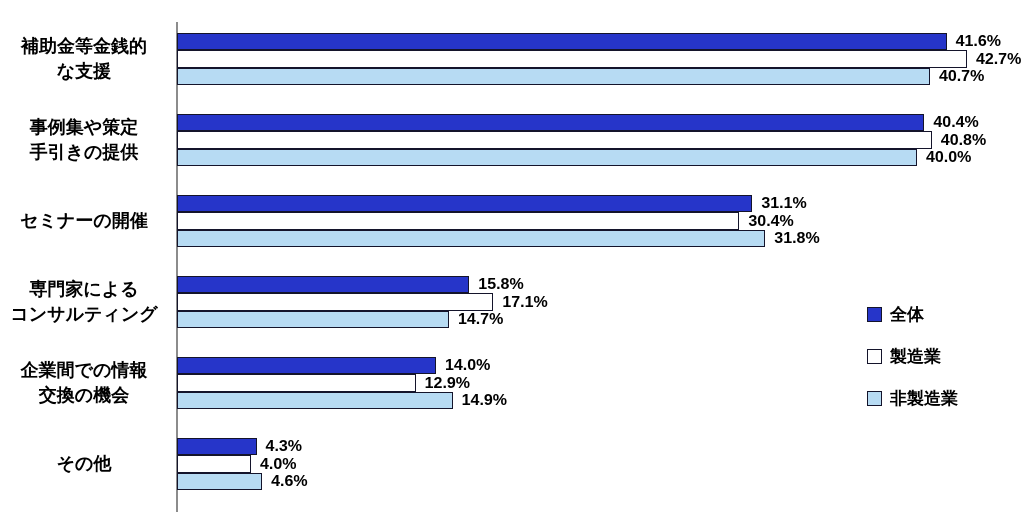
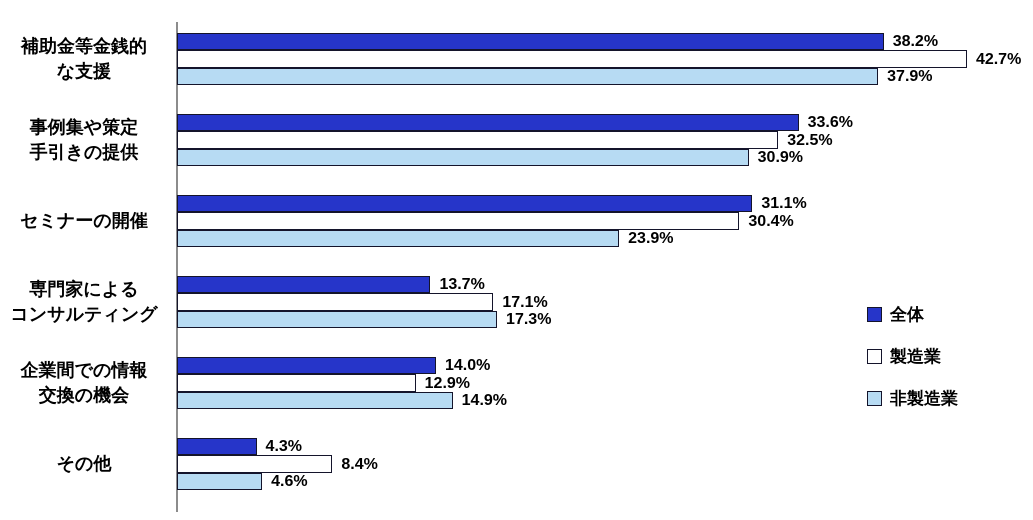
全体/補助金等金銭的 な支援: 41.6% -> 38.2%
非製造業/補助金等金銭的 な支援: 40.7% -> 37.9%
全体/事例集や策定 手引きの提供: 40.4% -> 33.6%
製造業/事例集や策定 手引きの提供: 40.8% -> 32.5%
非製造業/事例集や策定 手引きの提供: 40.0% -> 30.9%
非製造業/セミナーの開催: 31.8% -> 23.9%
全体/専門家による コンサルティング: 15.8% -> 13.7%
非製造業/専門家による コンサルティング: 14.7% -> 17.3%
製造業/その他: 4.0% -> 8.4%
